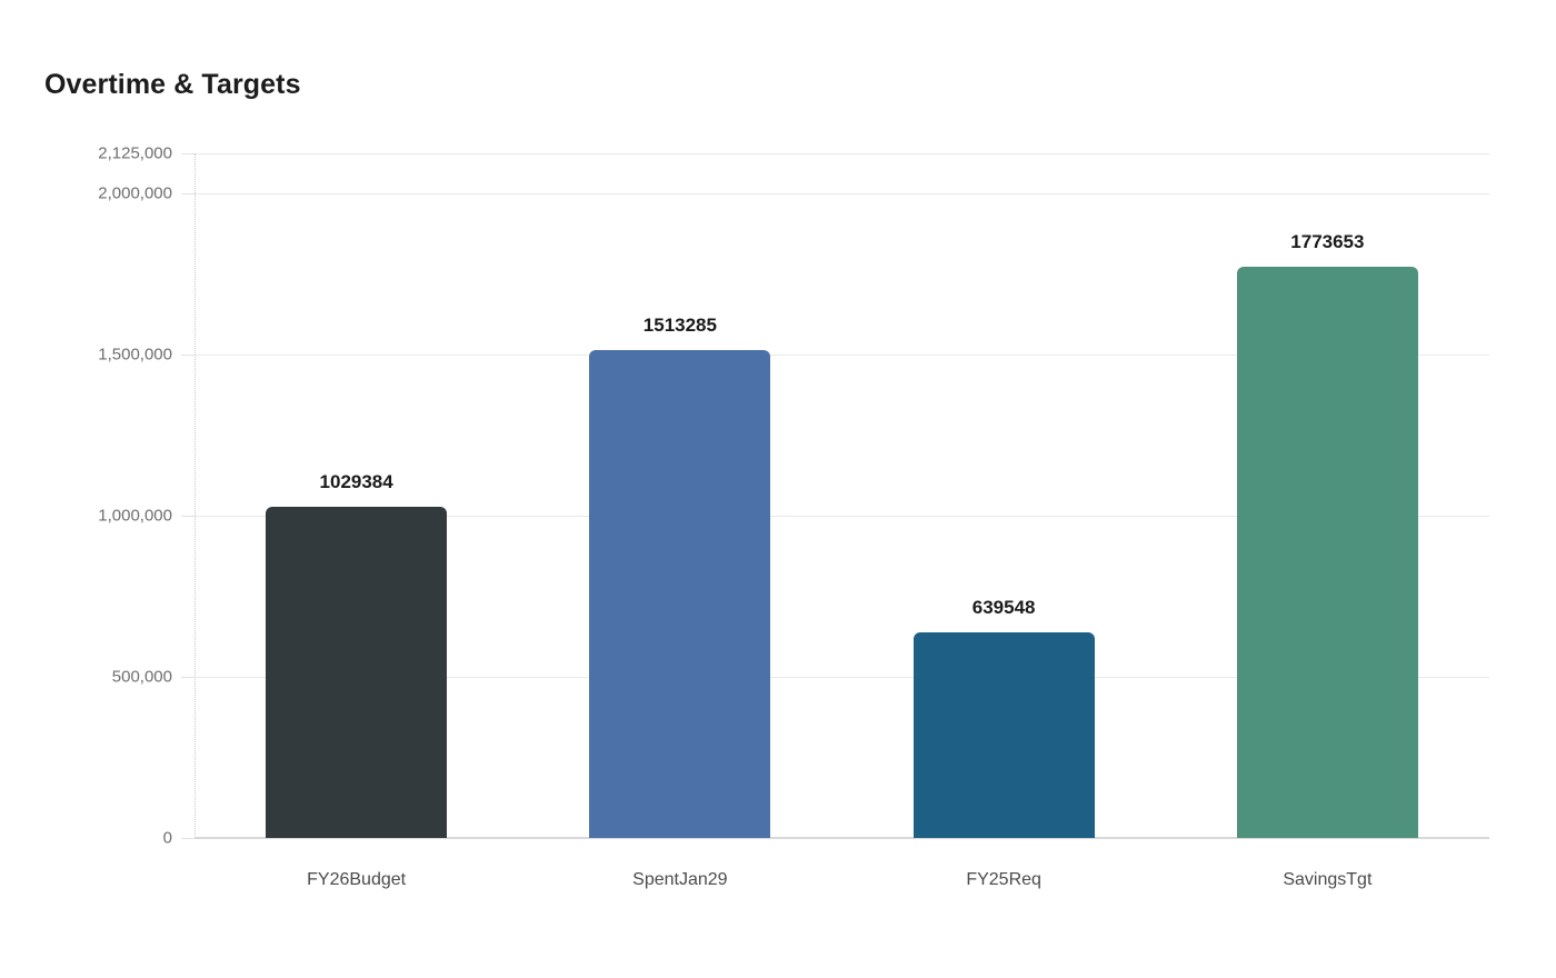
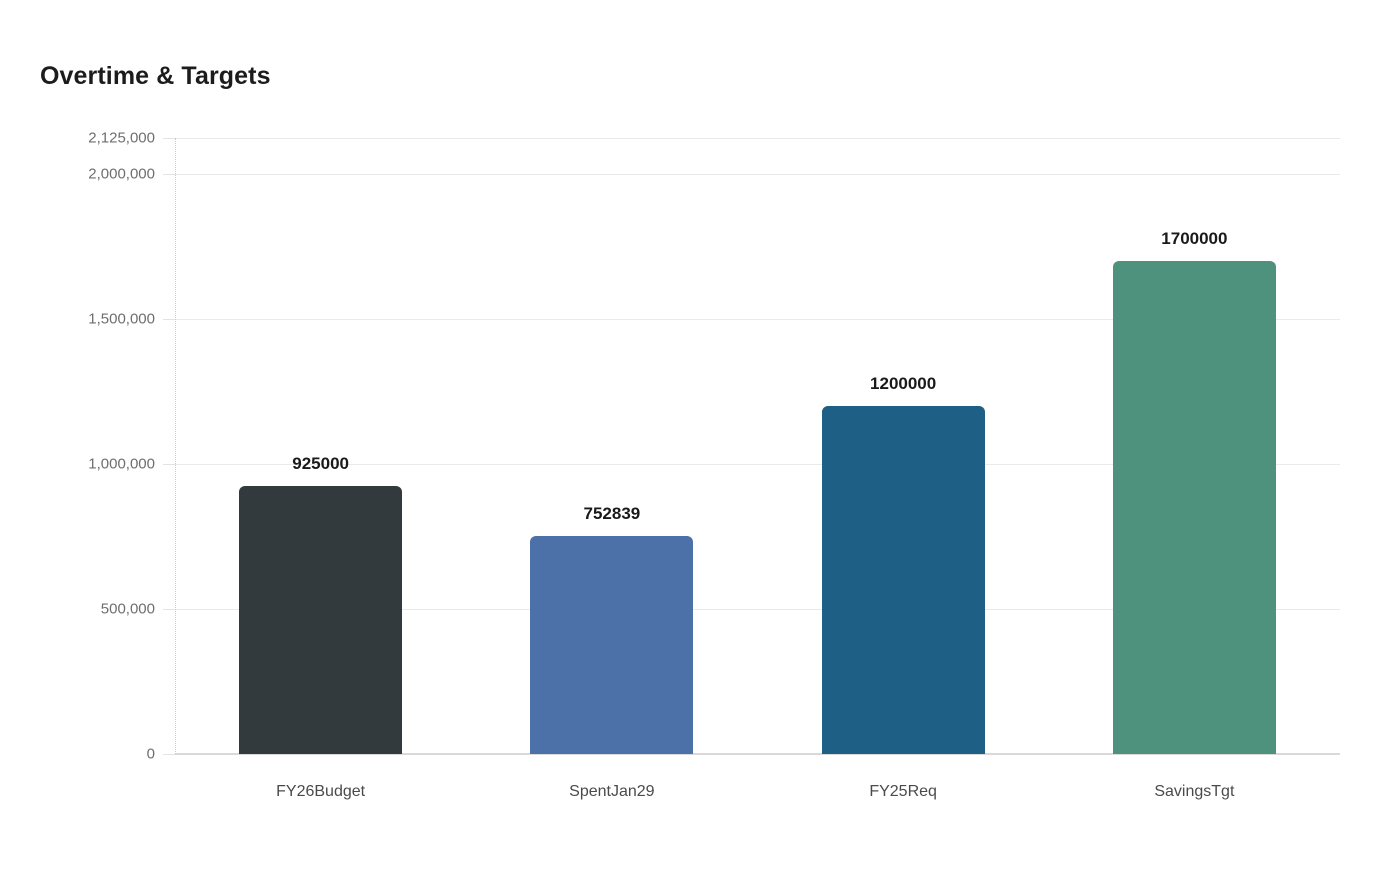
FY26Budget: 1029384 -> 925000
SpentJan29: 1513285 -> 752839
FY25Req: 639548 -> 1200000
SavingsTgt: 1773653 -> 1700000
